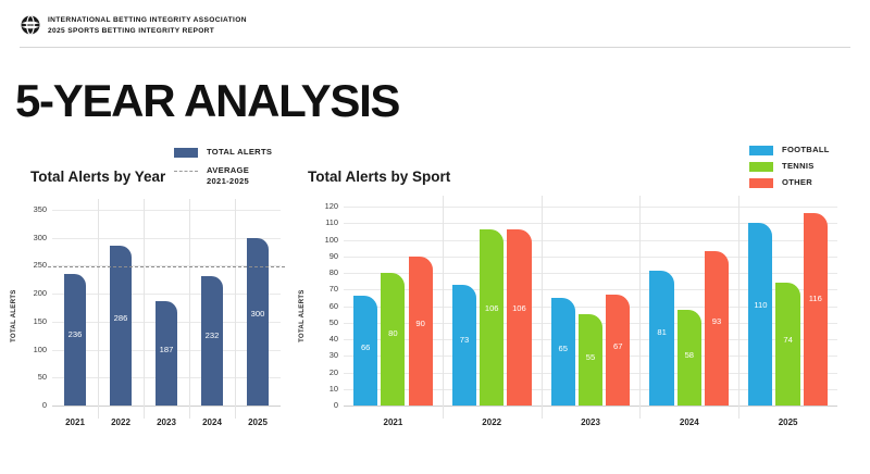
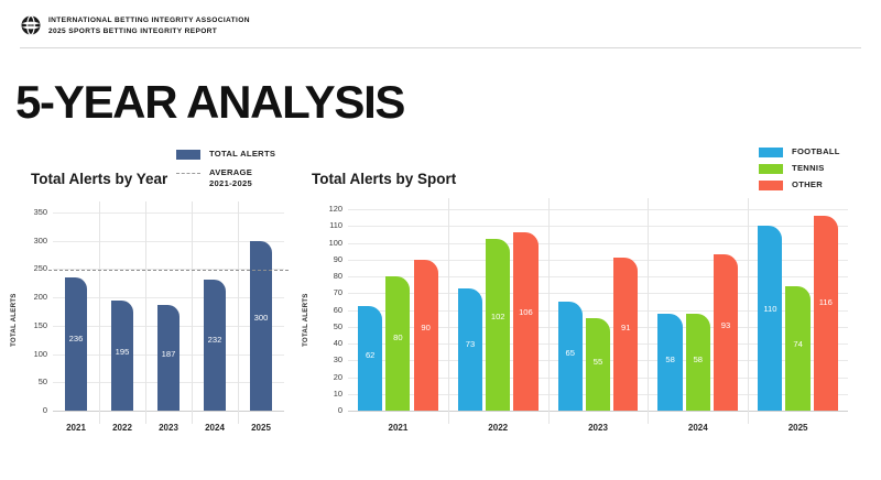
Total Alerts by Year/2022: 286 -> 195
Total Alerts by Sport/FOOTBALL/2021: 66 -> 62
Total Alerts by Sport/TENNIS/2022: 106 -> 102
Total Alerts by Sport/OTHER/2023: 67 -> 91
Total Alerts by Sport/FOOTBALL/2024: 81 -> 58
